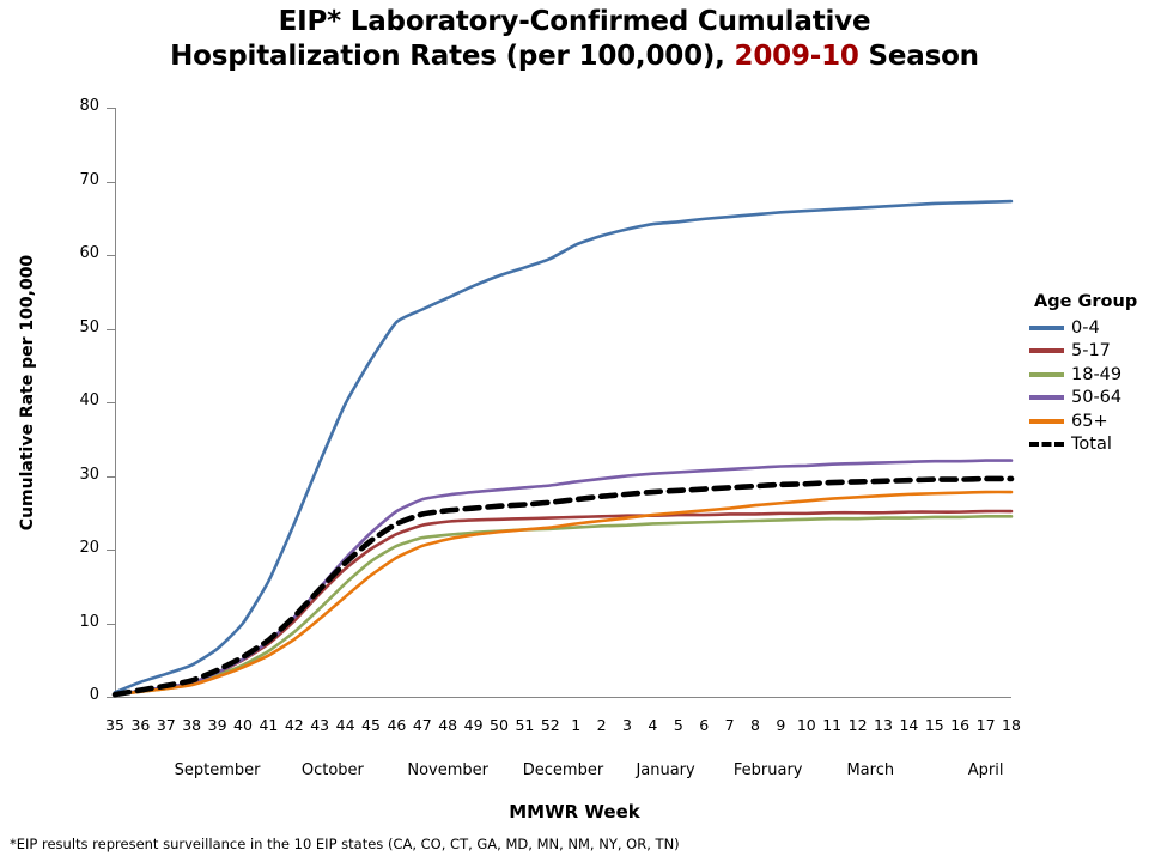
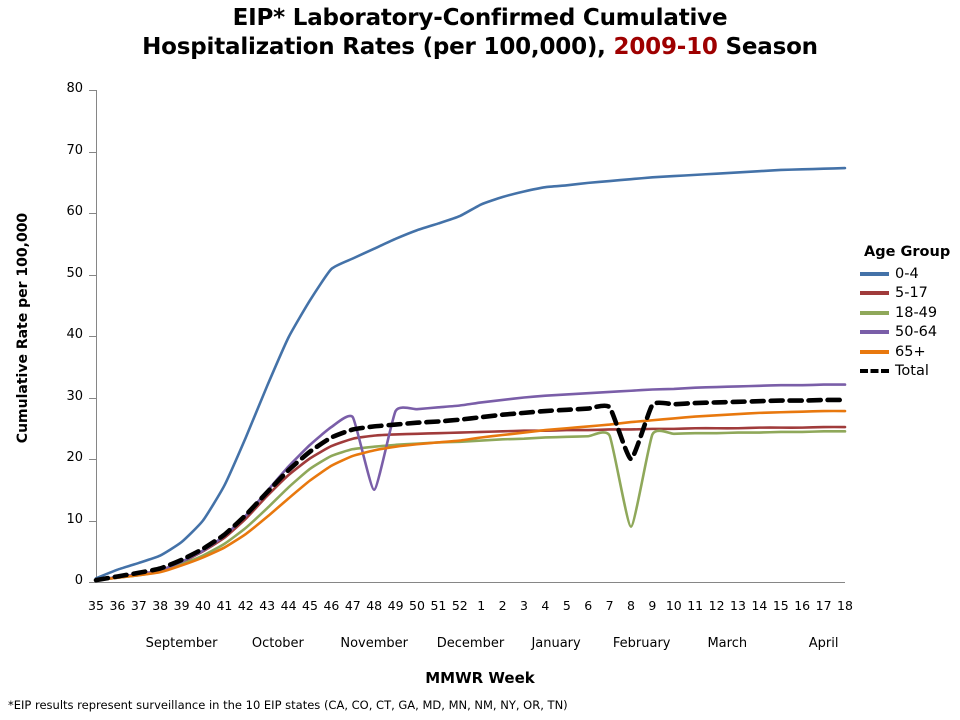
50-64/48: 27 -> 15
18-49/8: 24 -> 9
Total/8: 29 -> 20
